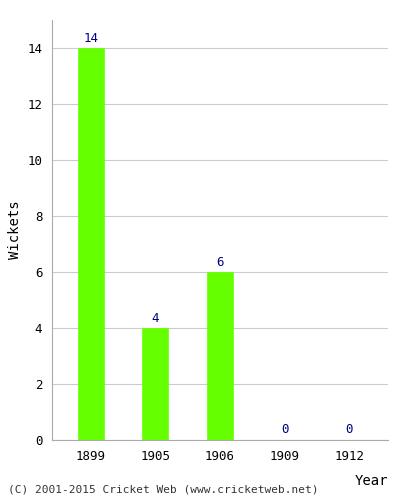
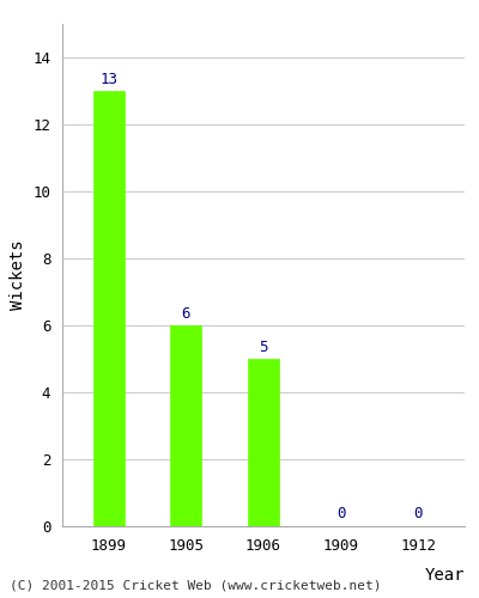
1899: 14 -> 13
1905: 4 -> 6
1906: 6 -> 5
